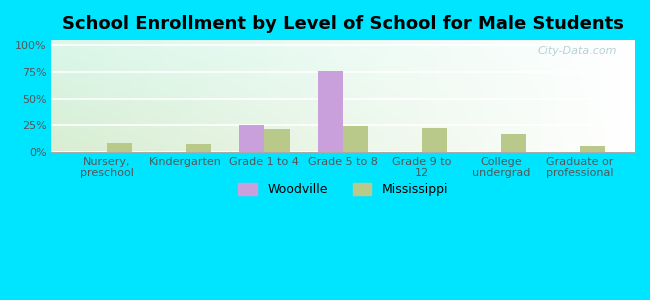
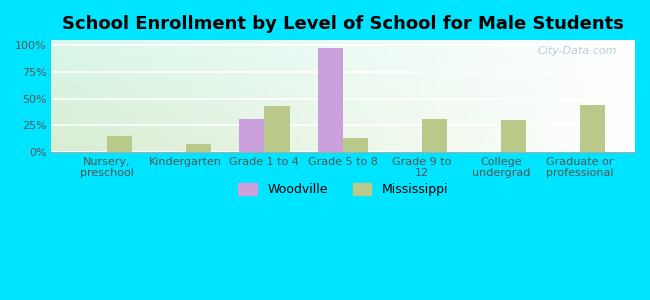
Mississippi/Nursery, preschool: 8% -> 15%
Woodville/Grade 1 to 4: 25% -> 31%
Mississippi/Grade 1 to 4: 21% -> 43%
Woodville/Grade 5 to 8: 76% -> 98%
Mississippi/Grade 5 to 8: 24% -> 13%
Mississippi/Grade 9 to 12: 22% -> 31%
Mississippi/College undergrad: 17% -> 30%
Mississippi/Graduate or professional: 5% -> 44%
